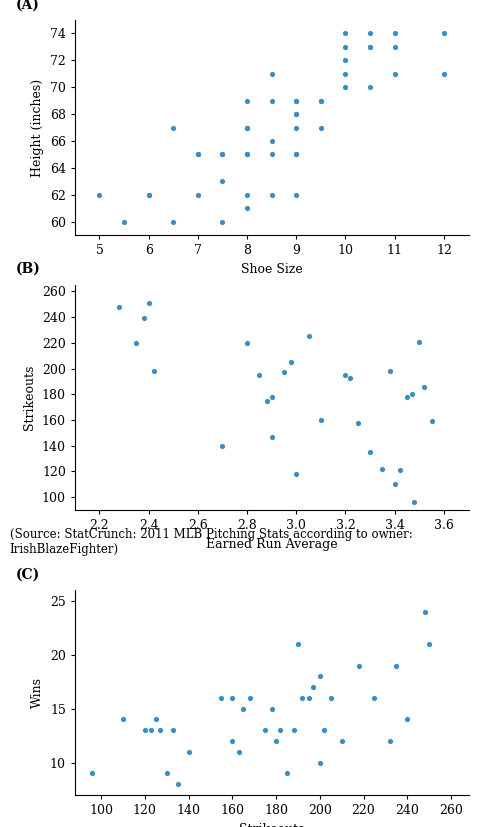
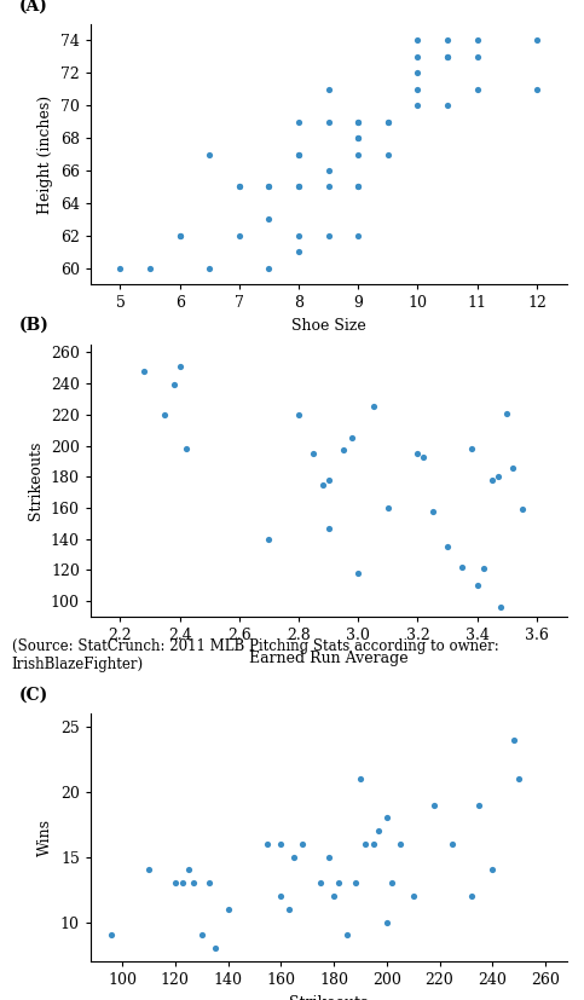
5: 62 -> 60
